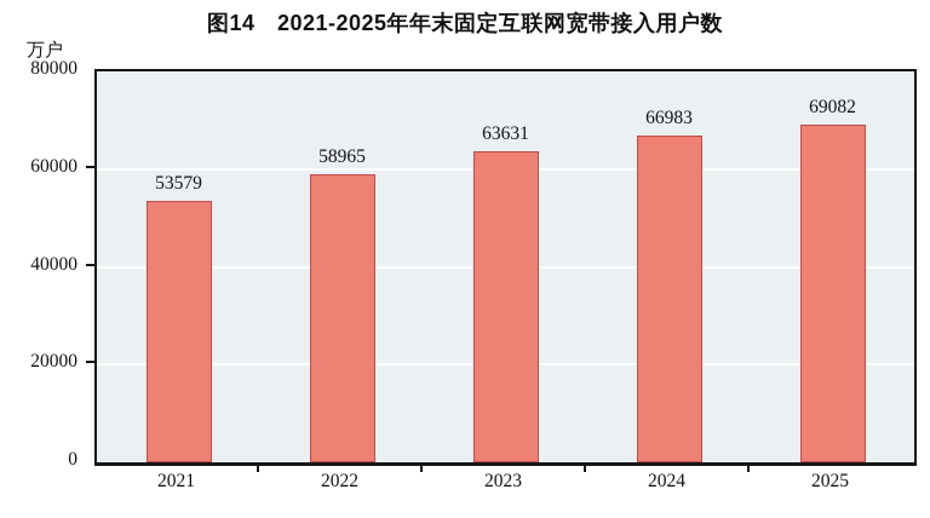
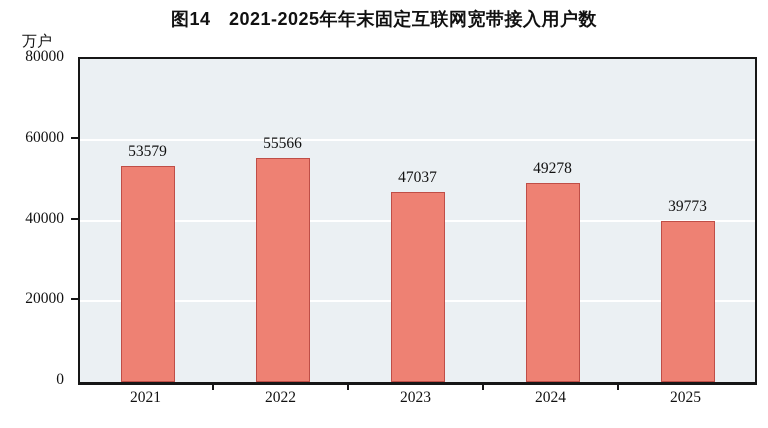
2022: 58965 -> 55566
2023: 63631 -> 47037
2024: 66983 -> 49278
2025: 69082 -> 39773
